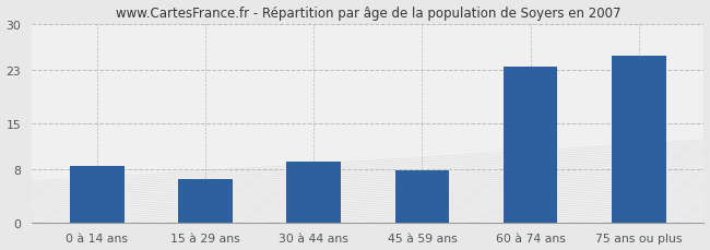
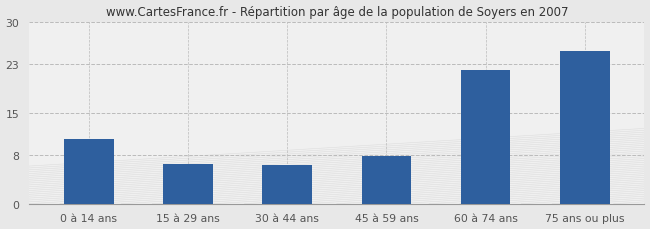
0 à 14 ans: 8.5 -> 10.6
30 à 44 ans: 9.2 -> 6.4
60 à 74 ans: 23.5 -> 22.0
